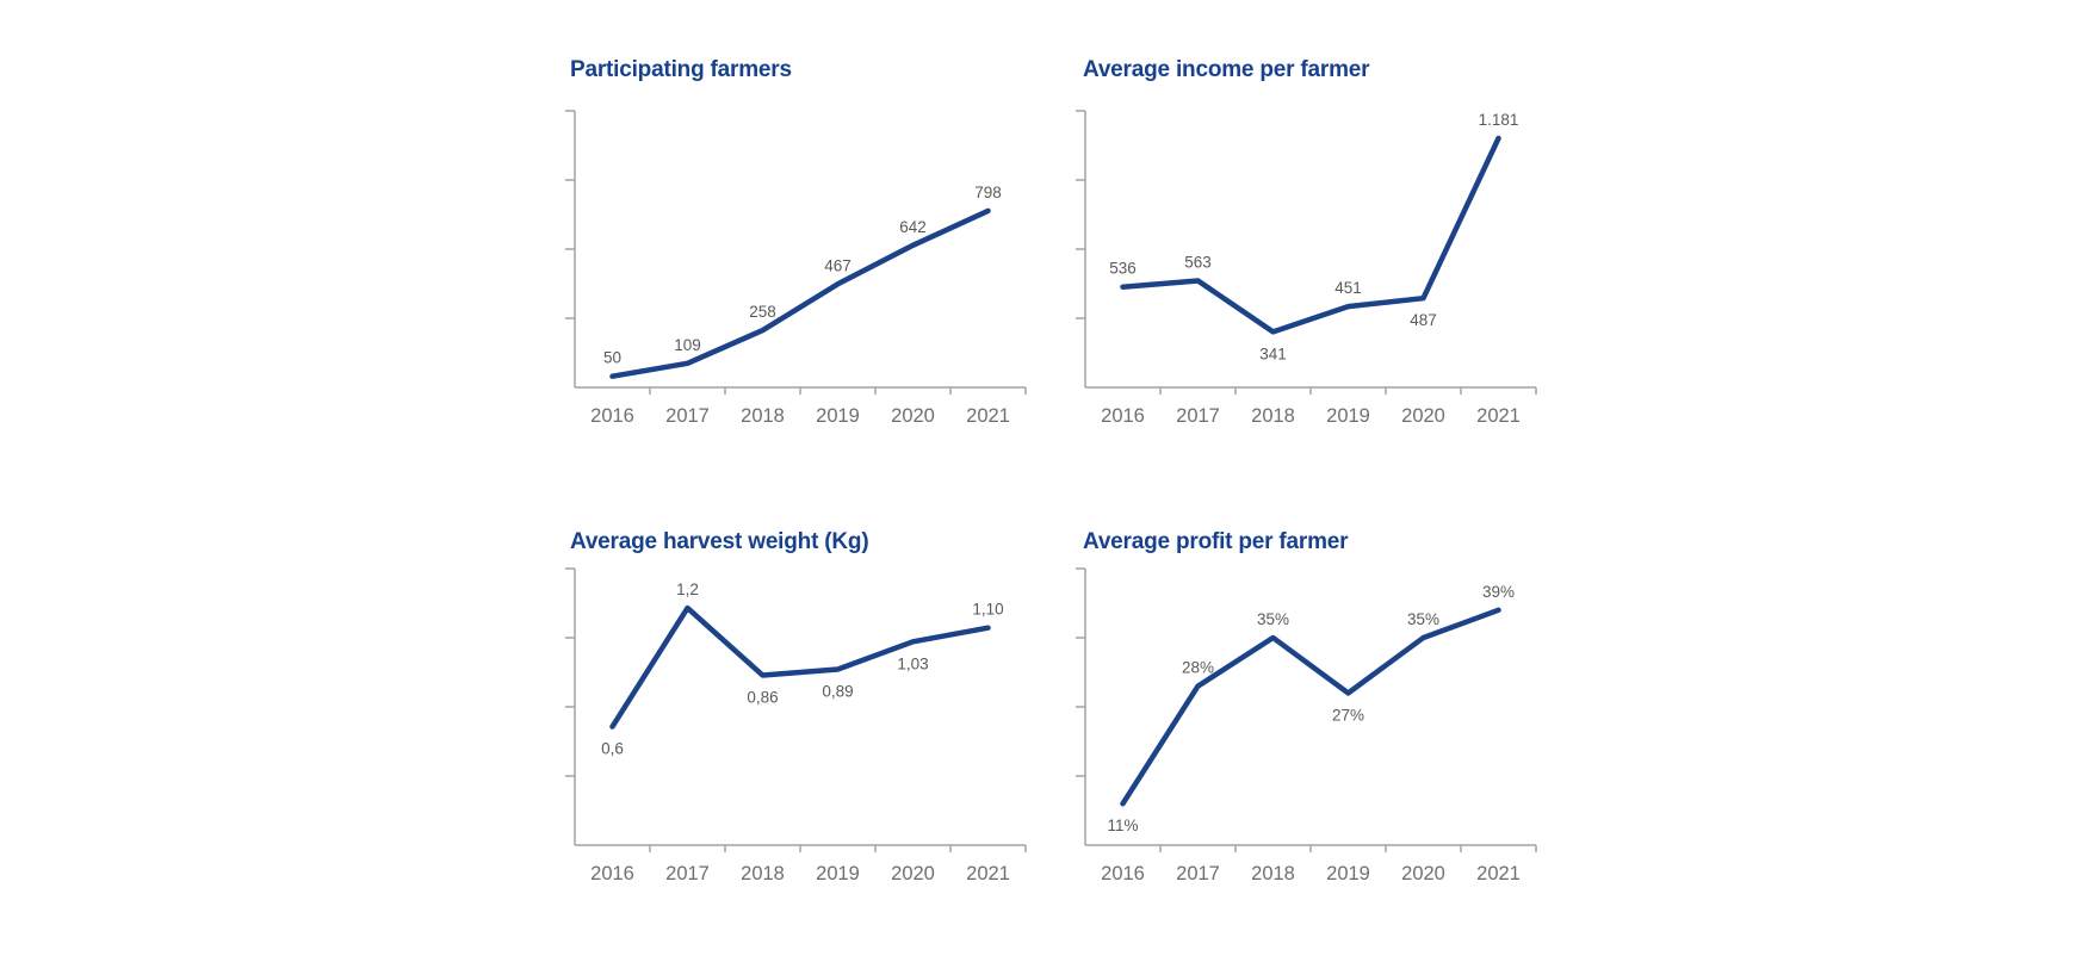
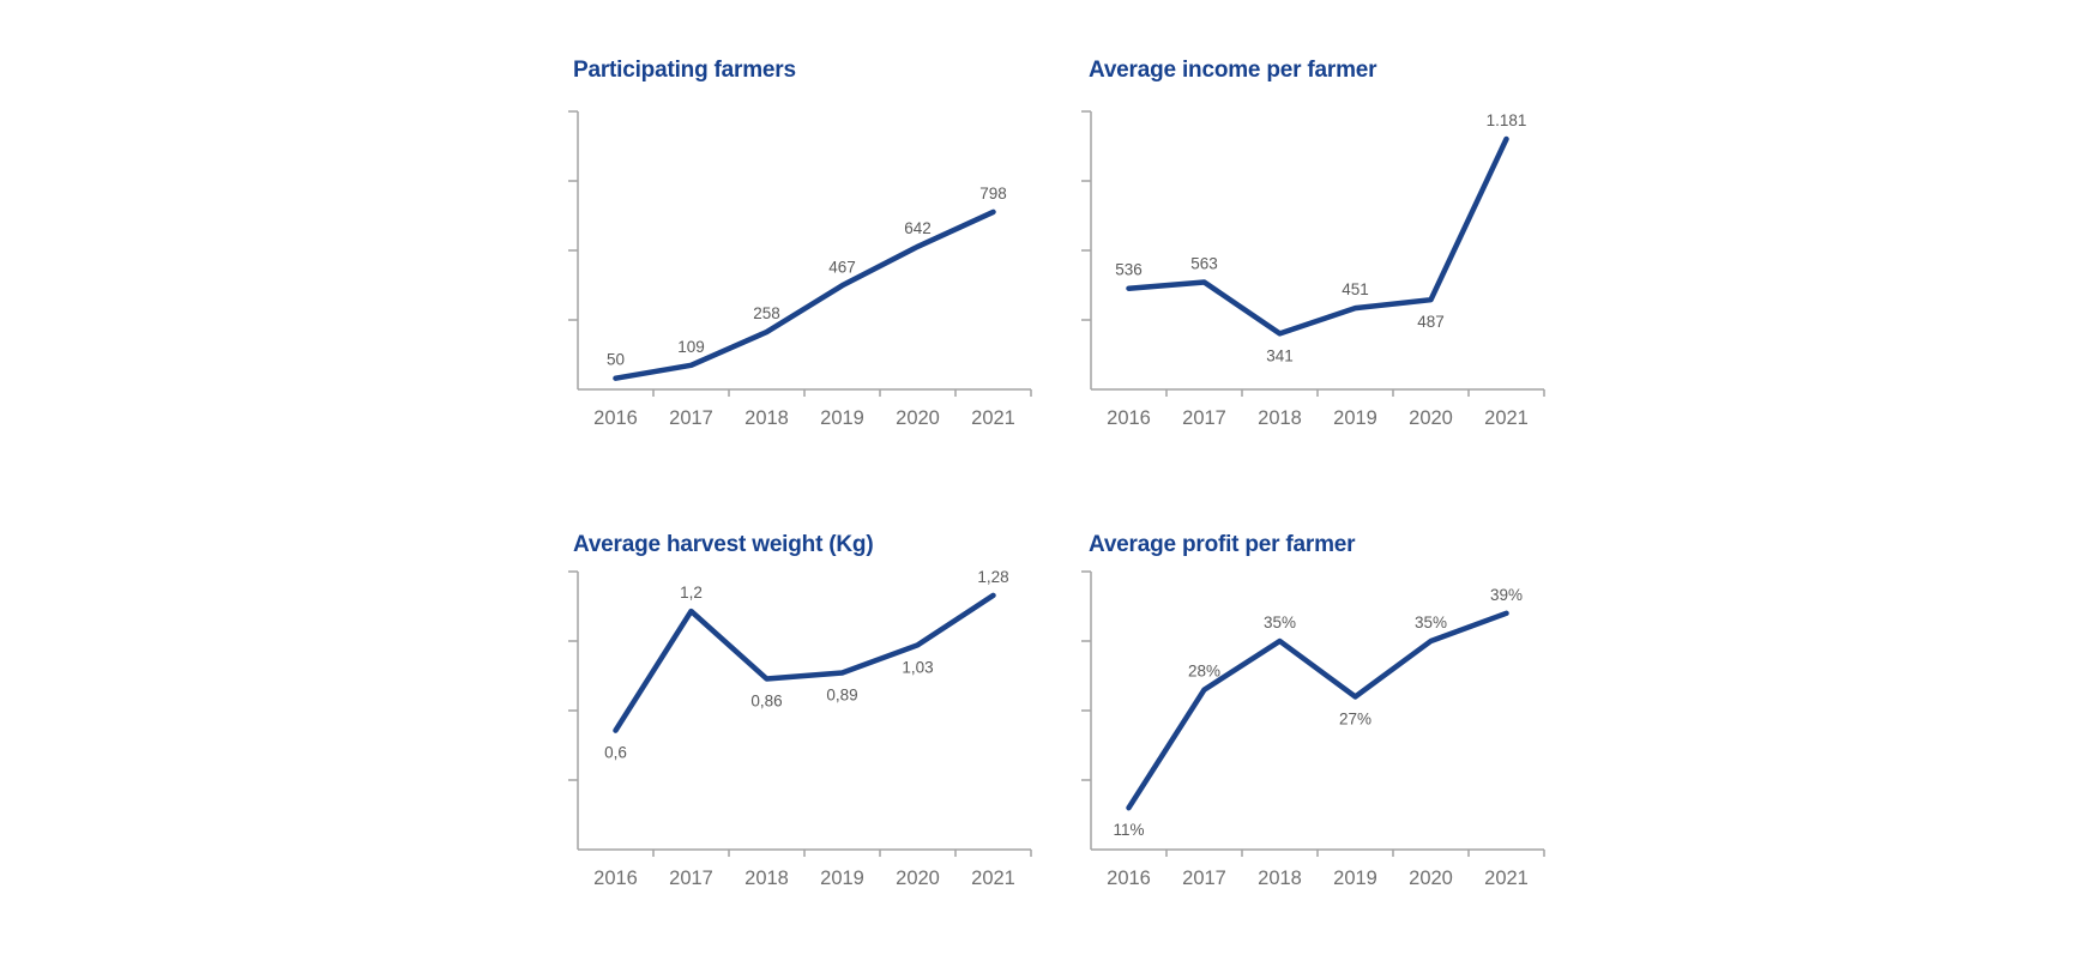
Average harvest weight (Kg)/2021: 1,10 -> 1,28
